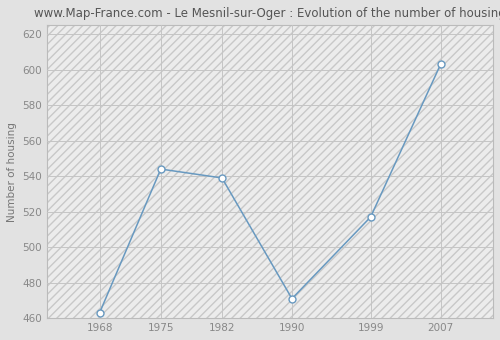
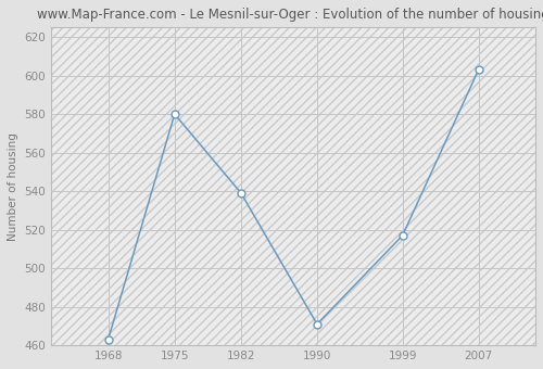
1975: 544 -> 580
